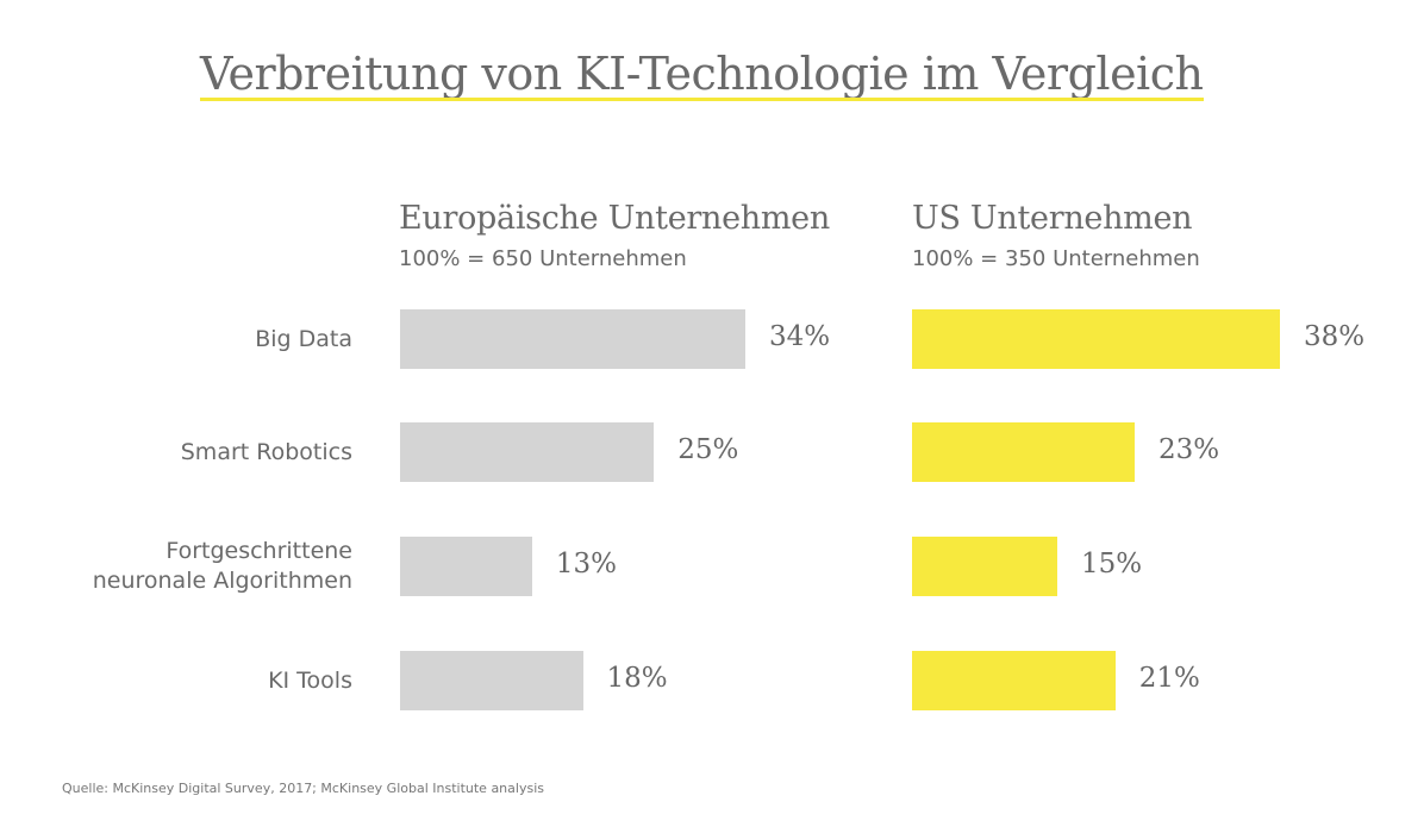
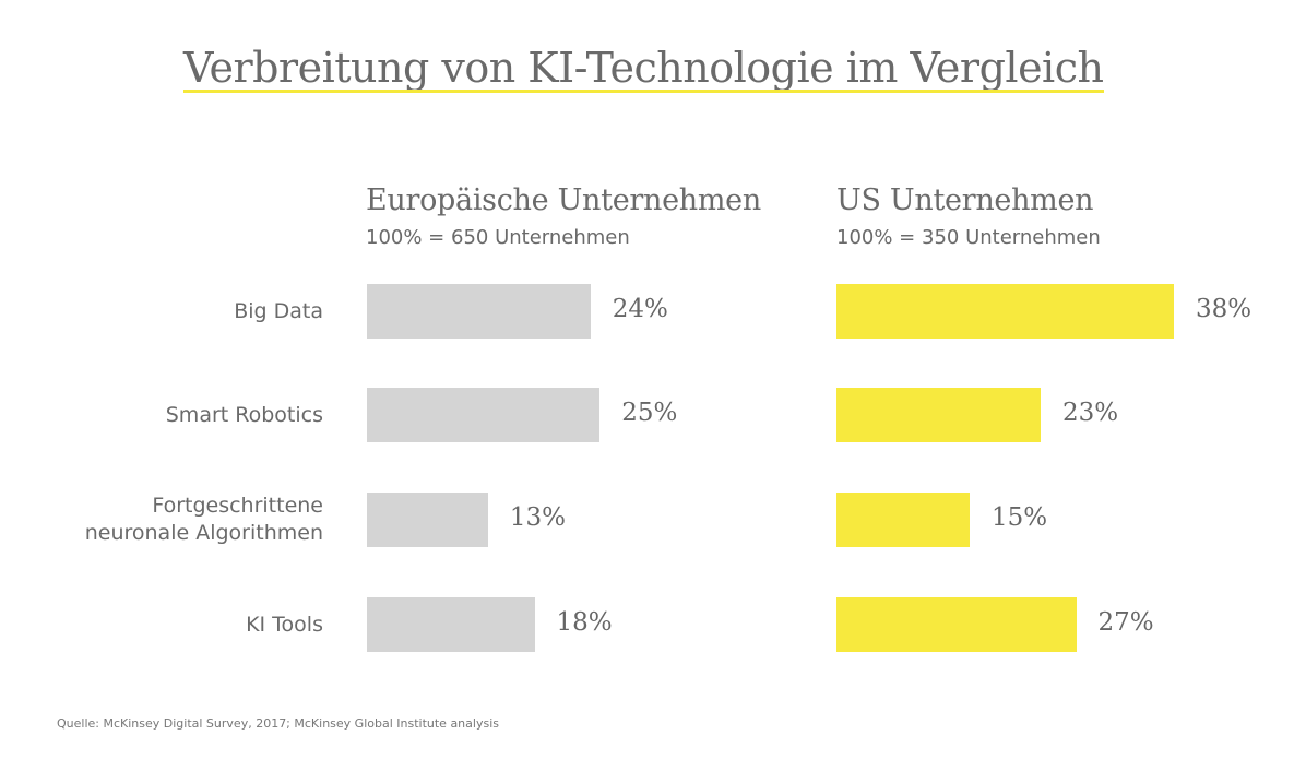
Europäische Unternehmen/Big Data: 34% -> 24%
US Unternehmen/KI Tools: 21% -> 27%
